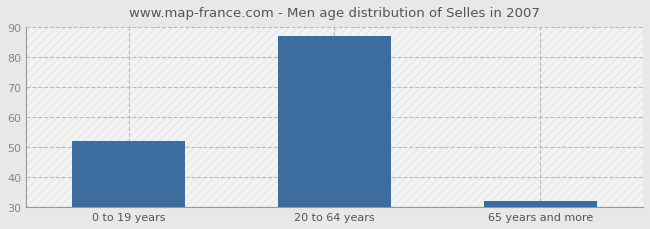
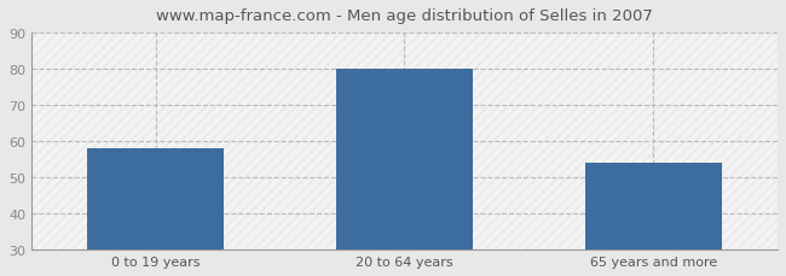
0 to 19 years: 52 -> 58
20 to 64 years: 87 -> 80
65 years and more: 32 -> 54
